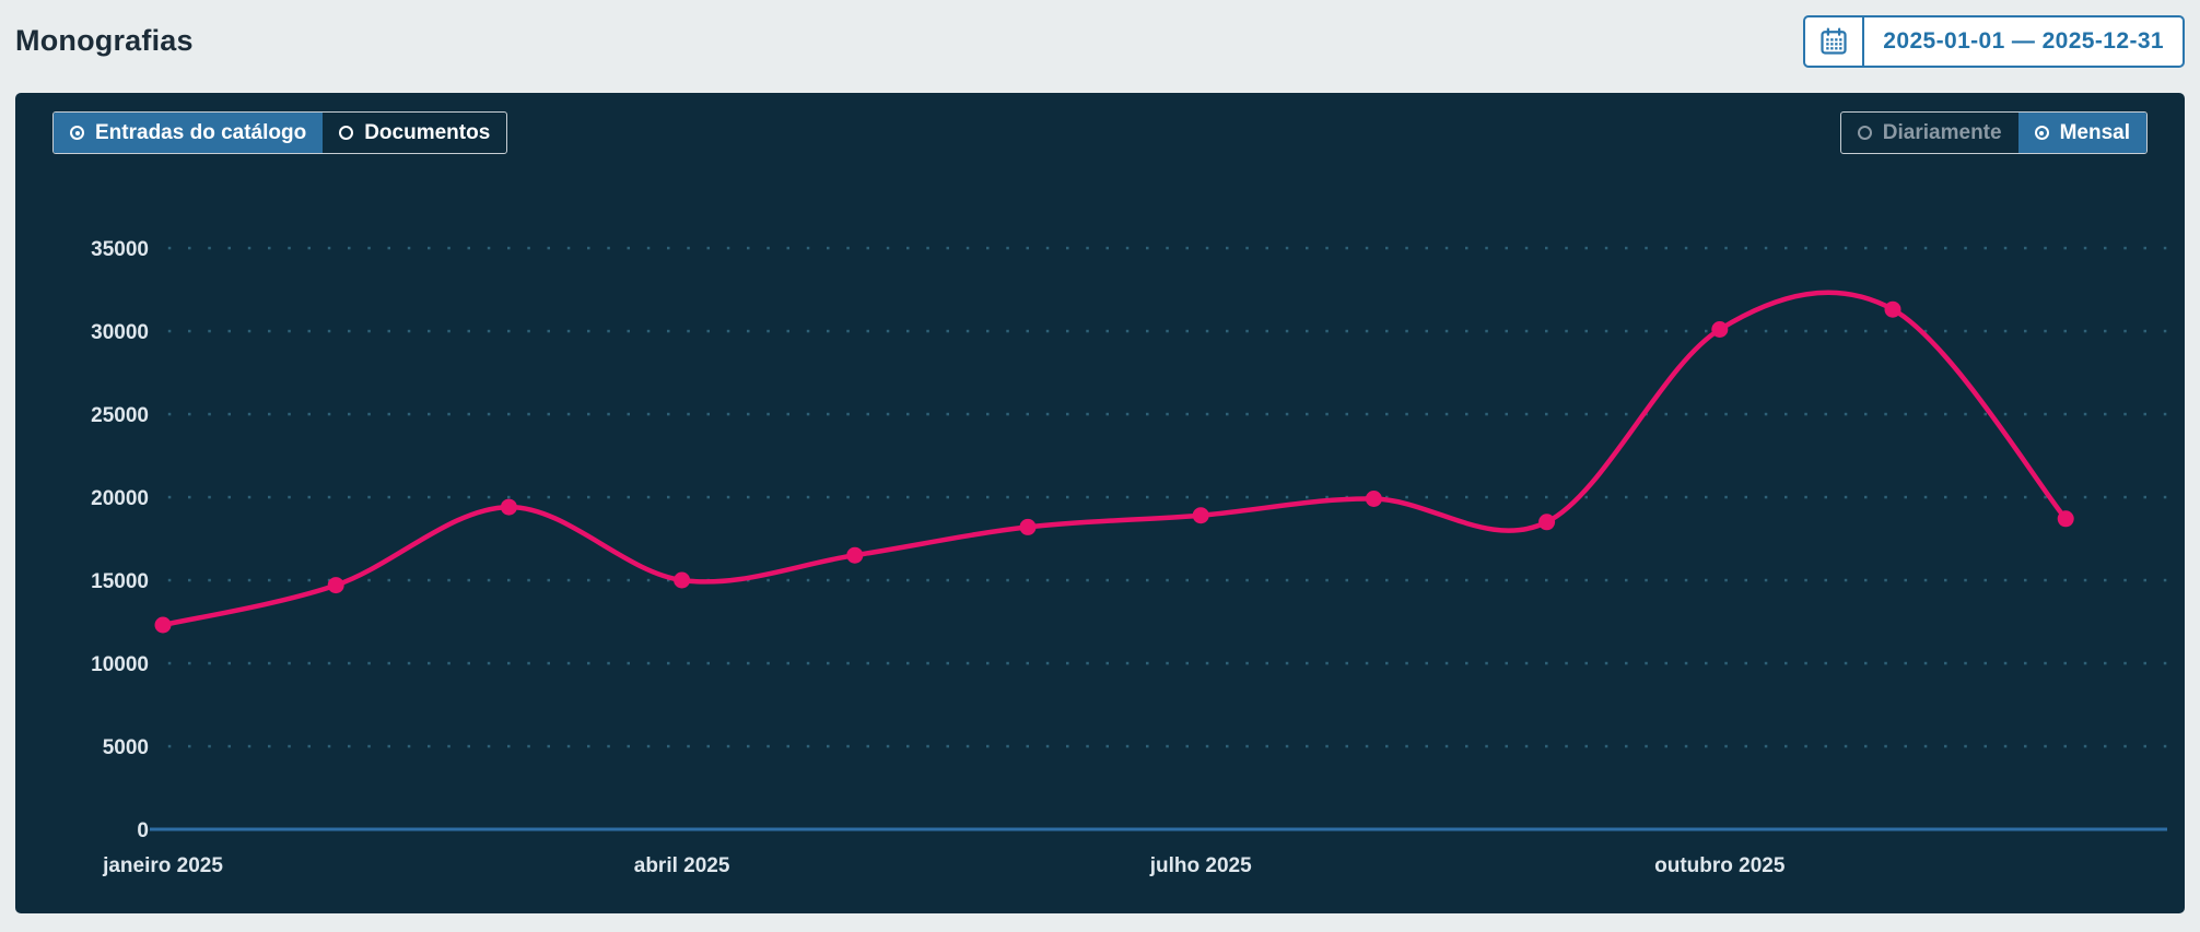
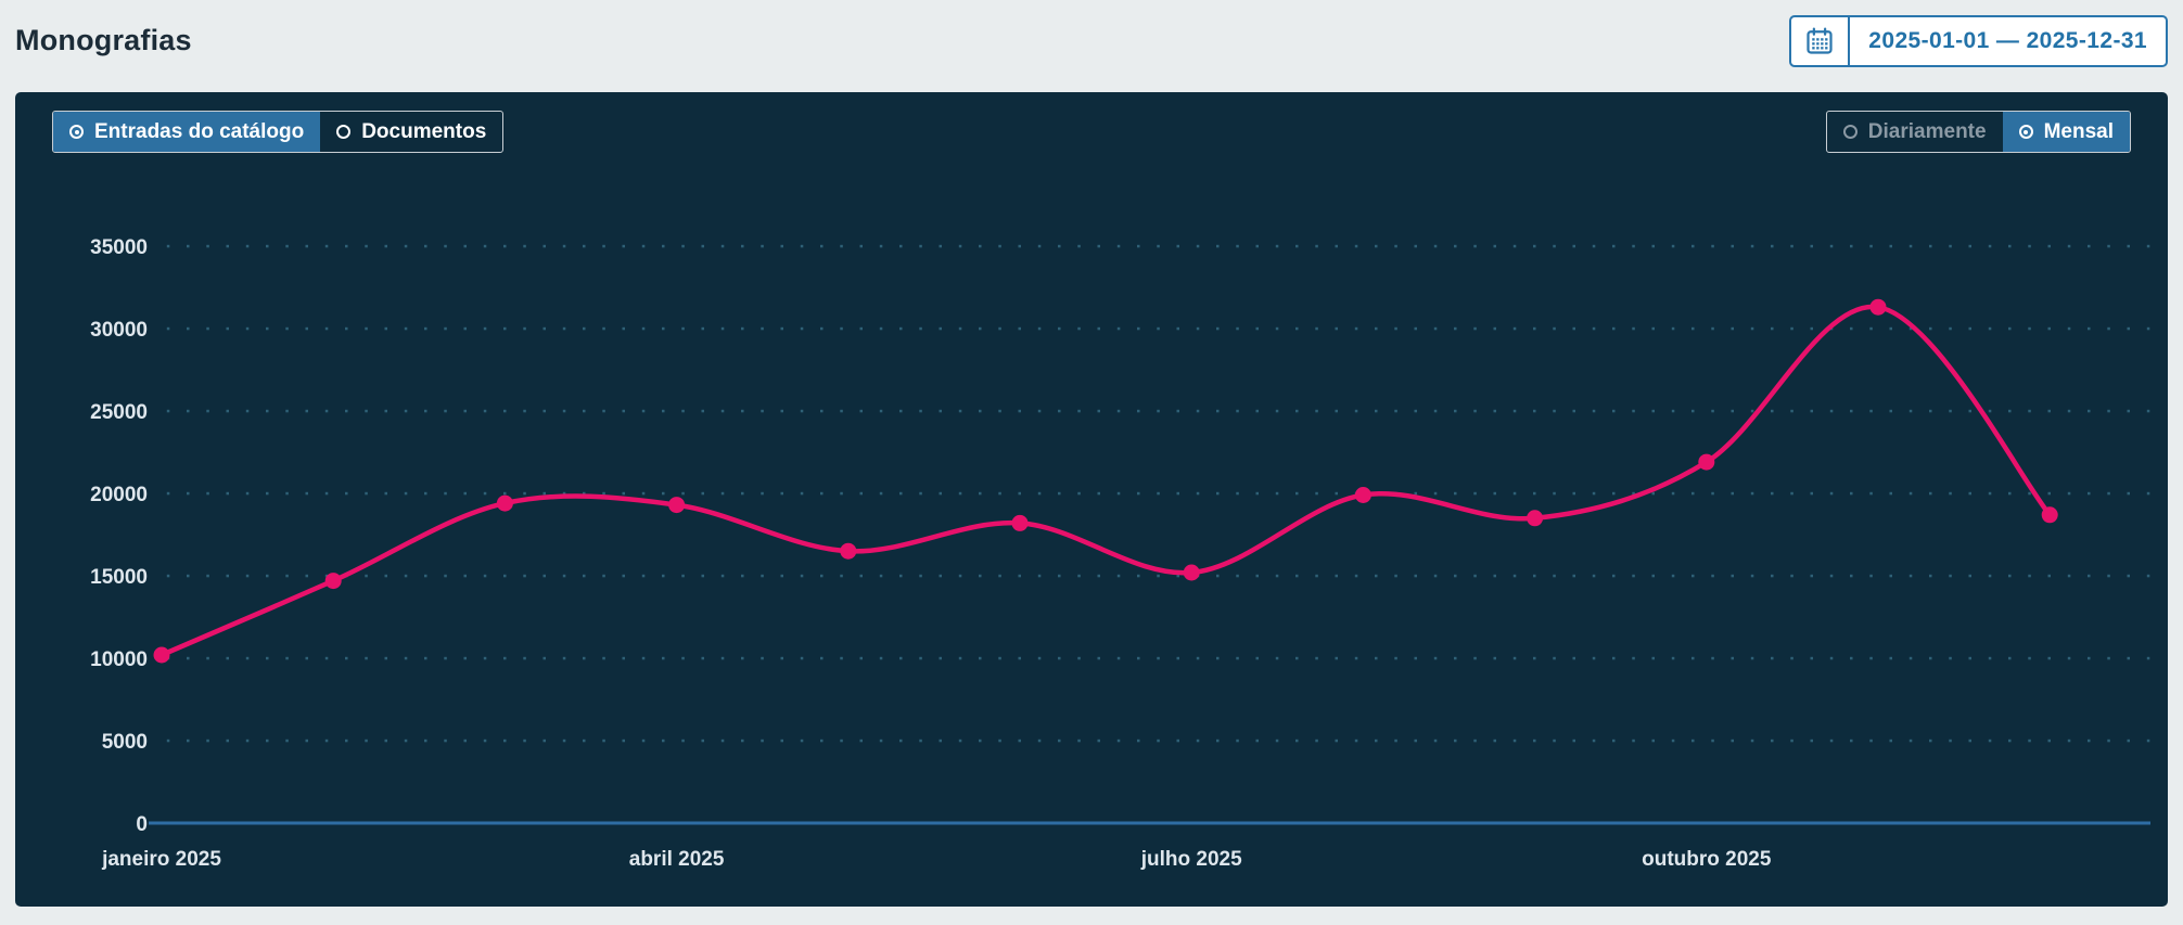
janeiro 2025: 12300 -> 10200
abril 2025: 15000 -> 19300
julho 2025: 18900 -> 15200
outubro 2025: 30100 -> 21900
